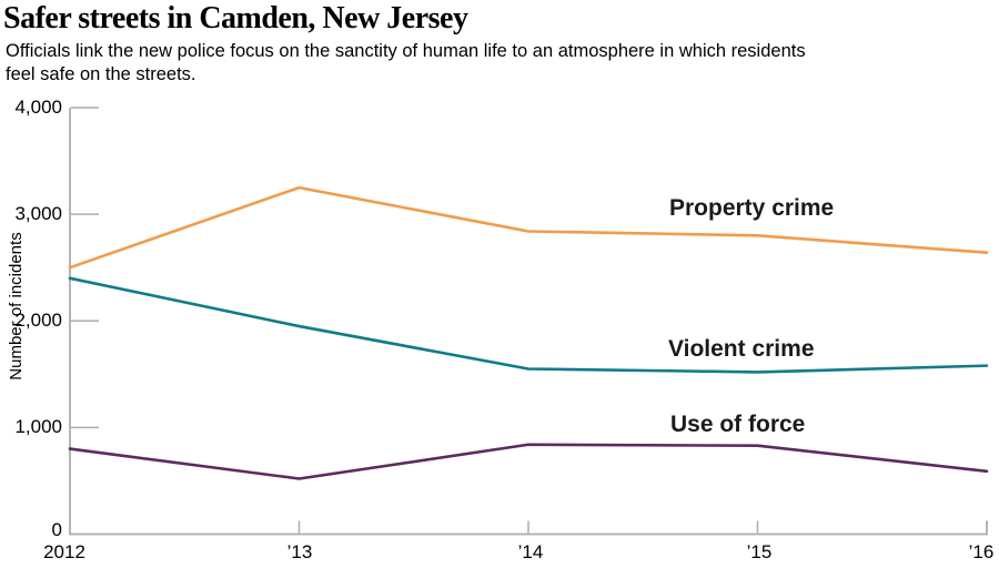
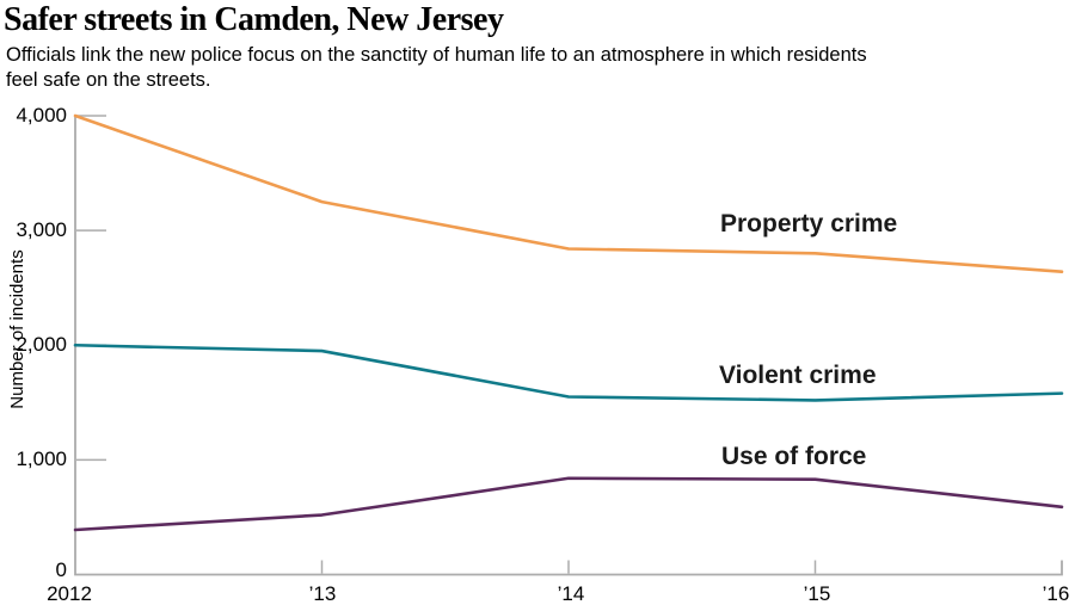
Property crime/2012: 2500 -> 4000
Violent crime/2012: 2400 -> 2000
Use of force/2012: 800 -> 400
